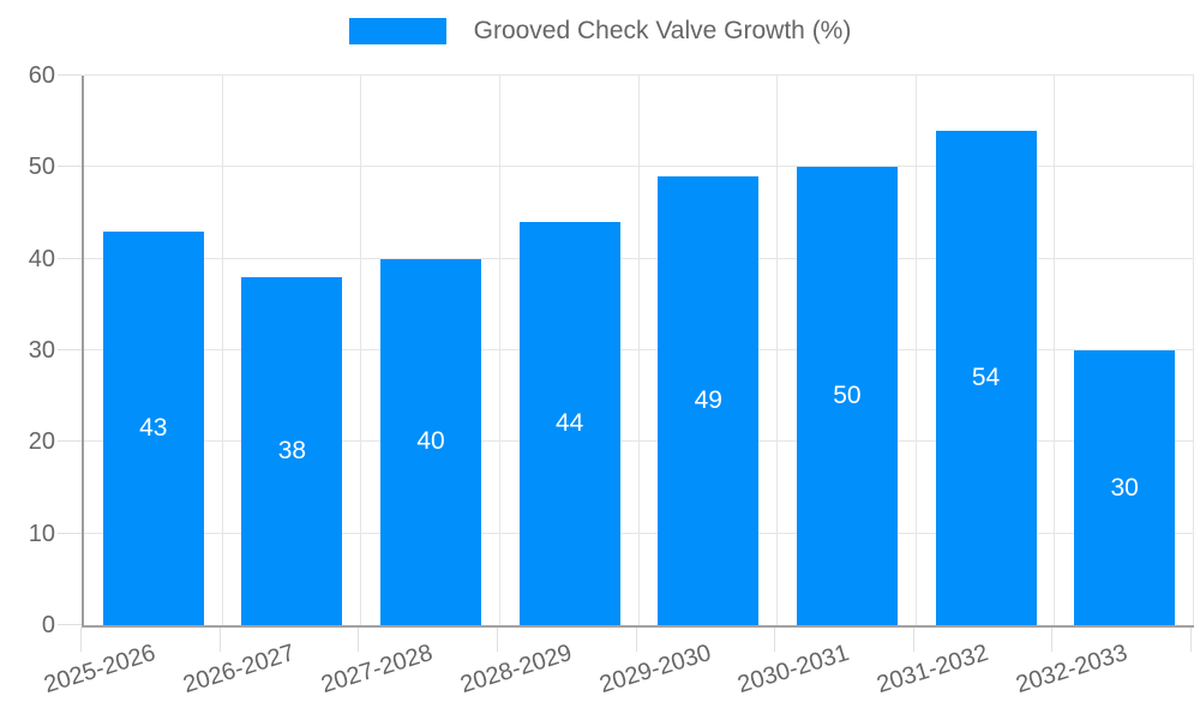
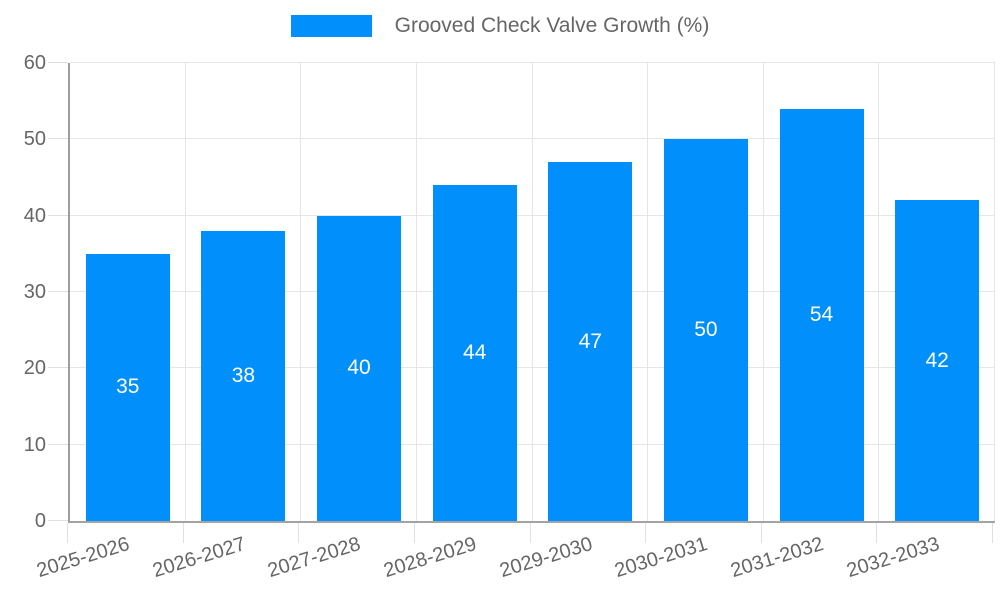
2025-2026: 43 -> 35
2029-2030: 49 -> 47
2032-2033: 30 -> 42
